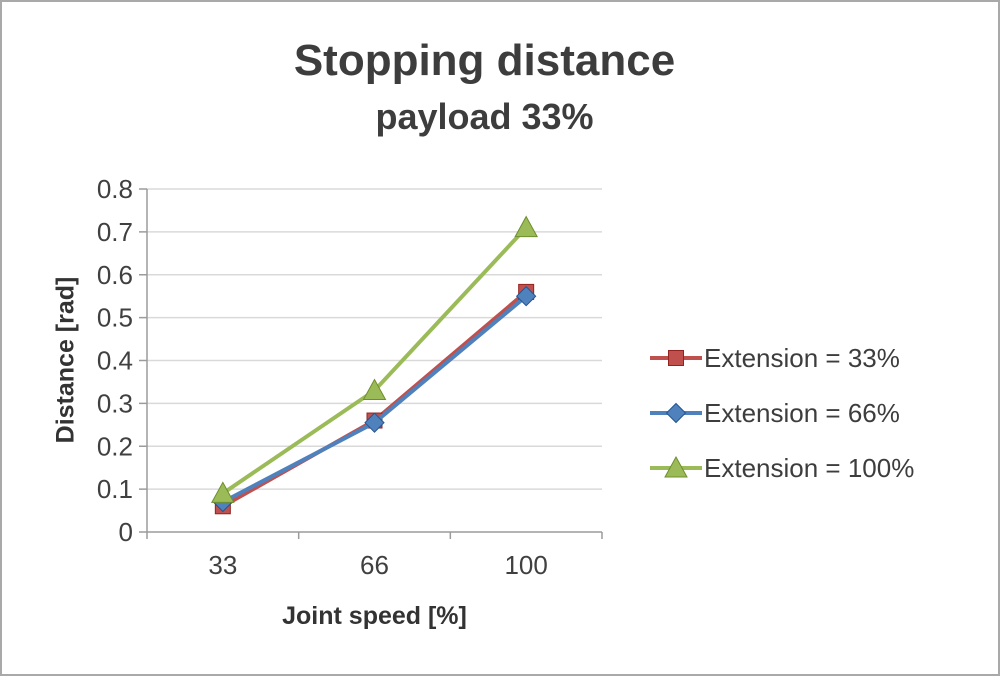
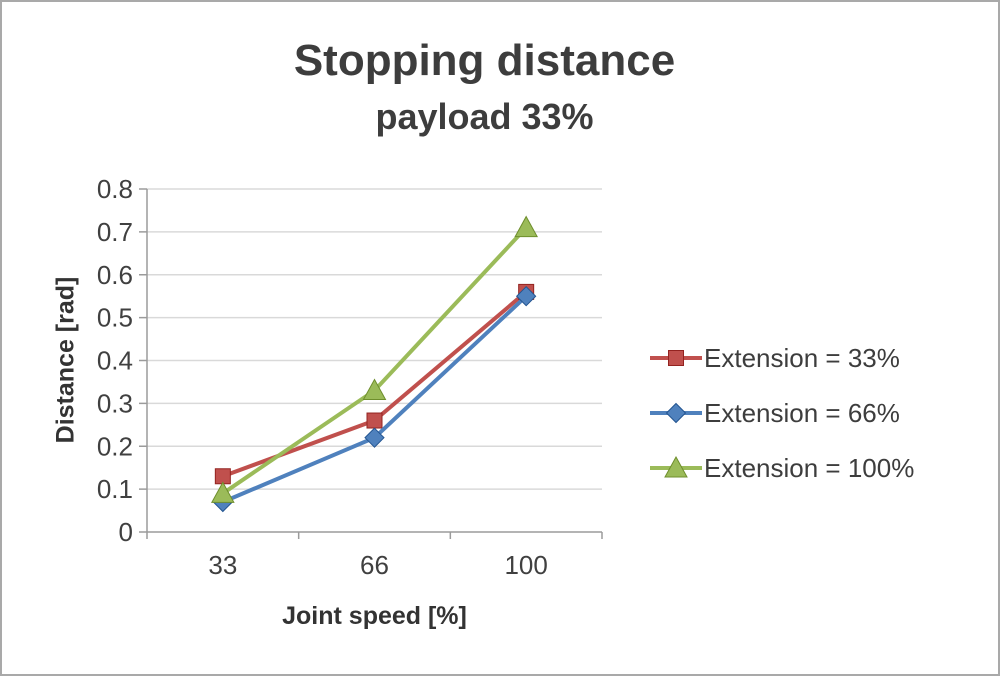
Extension = 33%/33: 0.06 -> 0.13
Extension = 66%/66: 0.26 -> 0.22
